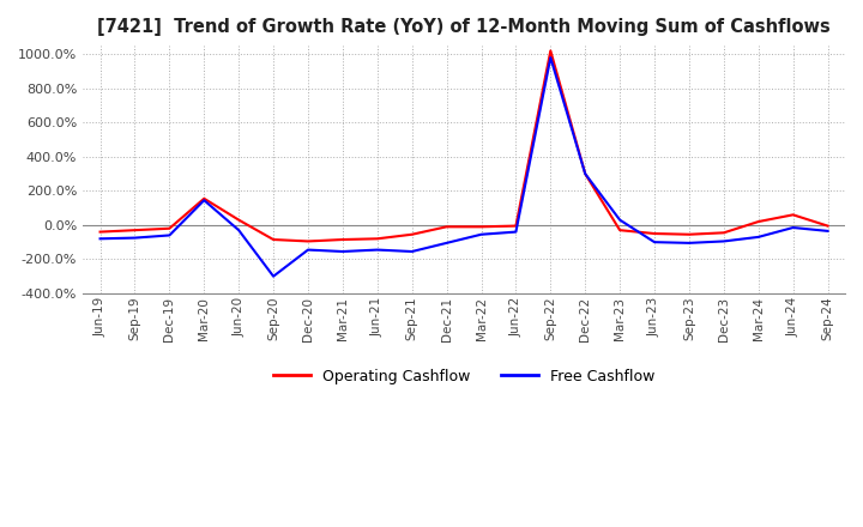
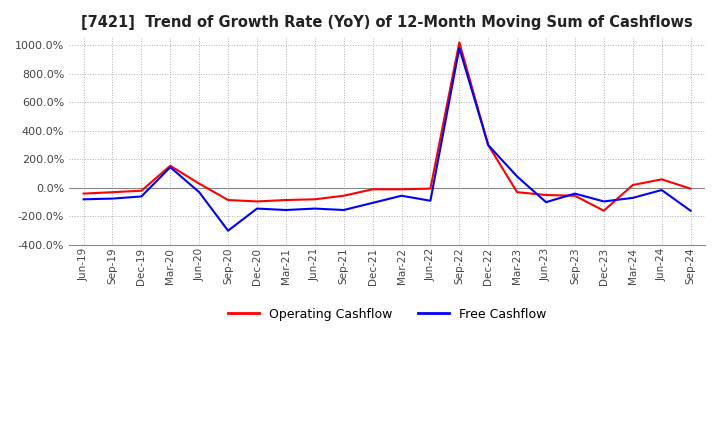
Free Cashflow/Jun-22: -40% -> -90%
Free Cashflow/Mar-23: 30% -> 80%
Free Cashflow/Sep-23: -100% -> -40%
Operating Cashflow/Dec-23: -40% -> -160%
Free Cashflow/Sep-24: -40% -> -160%
